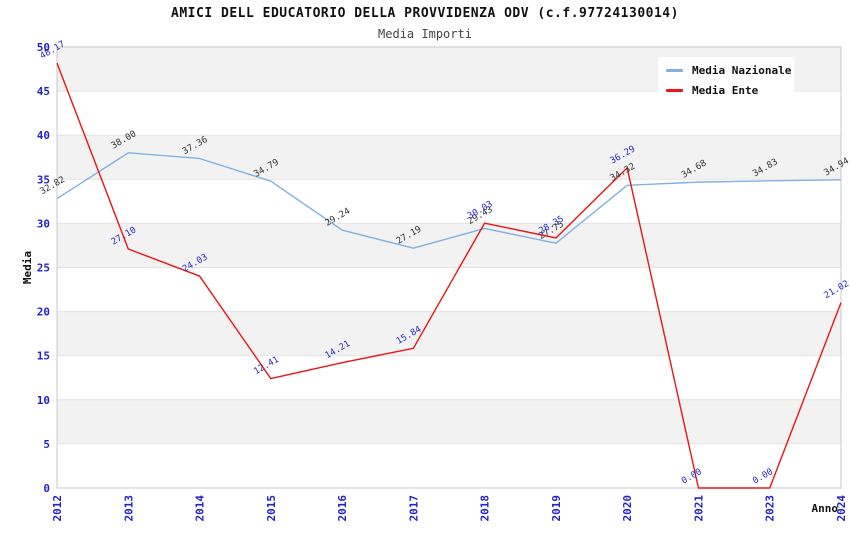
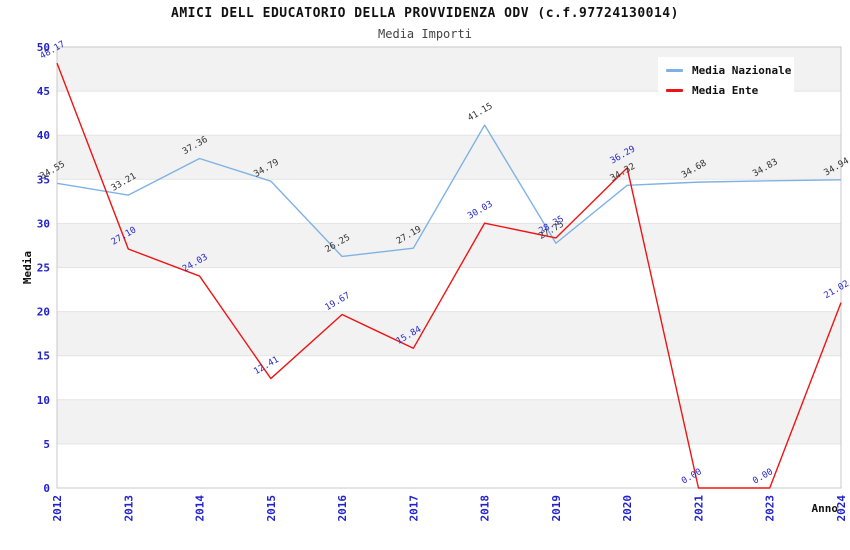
Media Nazionale/2012: 32.82 -> 34.55
Media Nazionale/2013: 38.00 -> 33.21
Media Nazionale/2016: 29.24 -> 26.25
Media Ente/2016: 14.21 -> 19.67
Media Nazionale/2018: 29.43 -> 41.15
